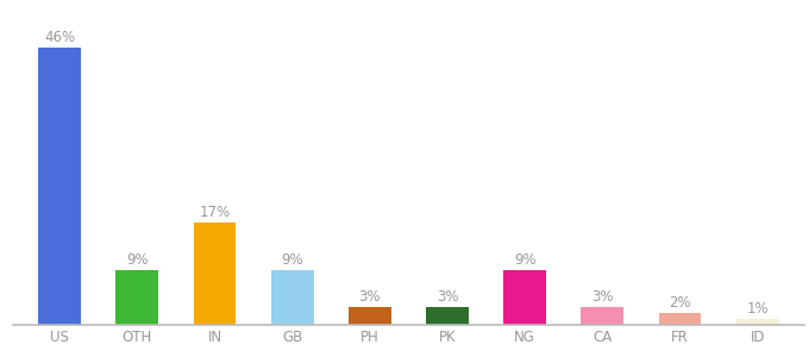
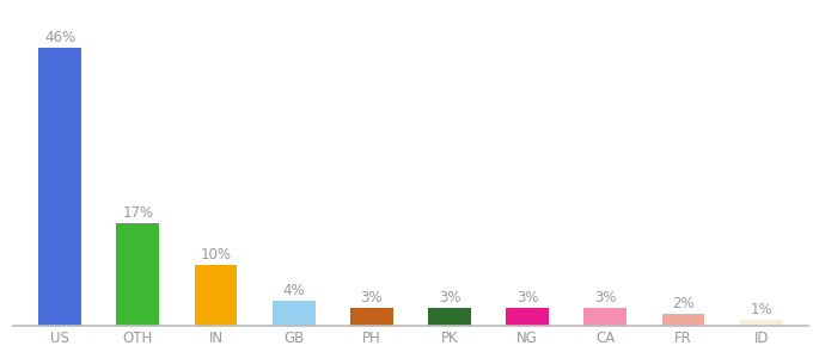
OTH: 9% -> 17%
IN: 17% -> 10%
GB: 9% -> 4%
NG: 9% -> 3%
